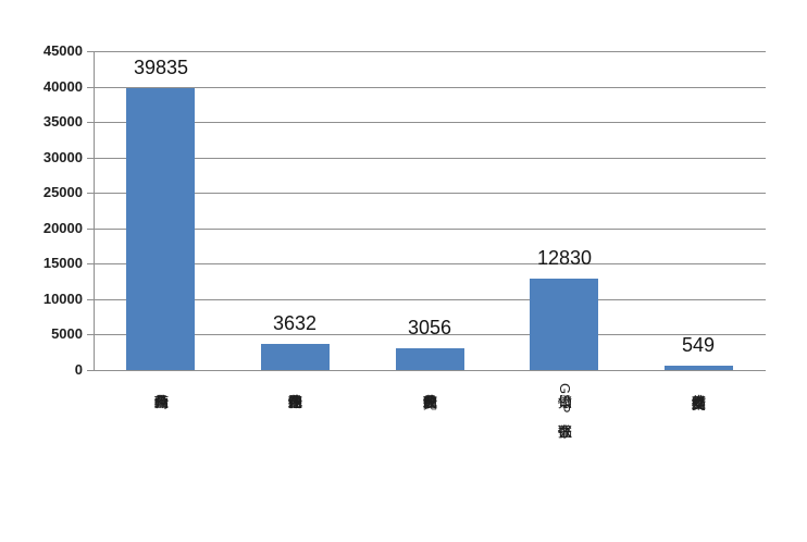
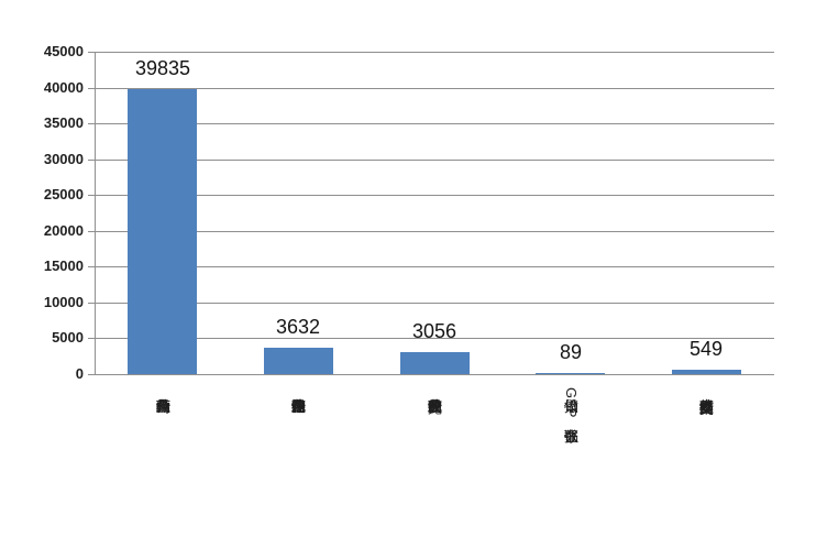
撤销GSP证书张数: 12830 -> 89
